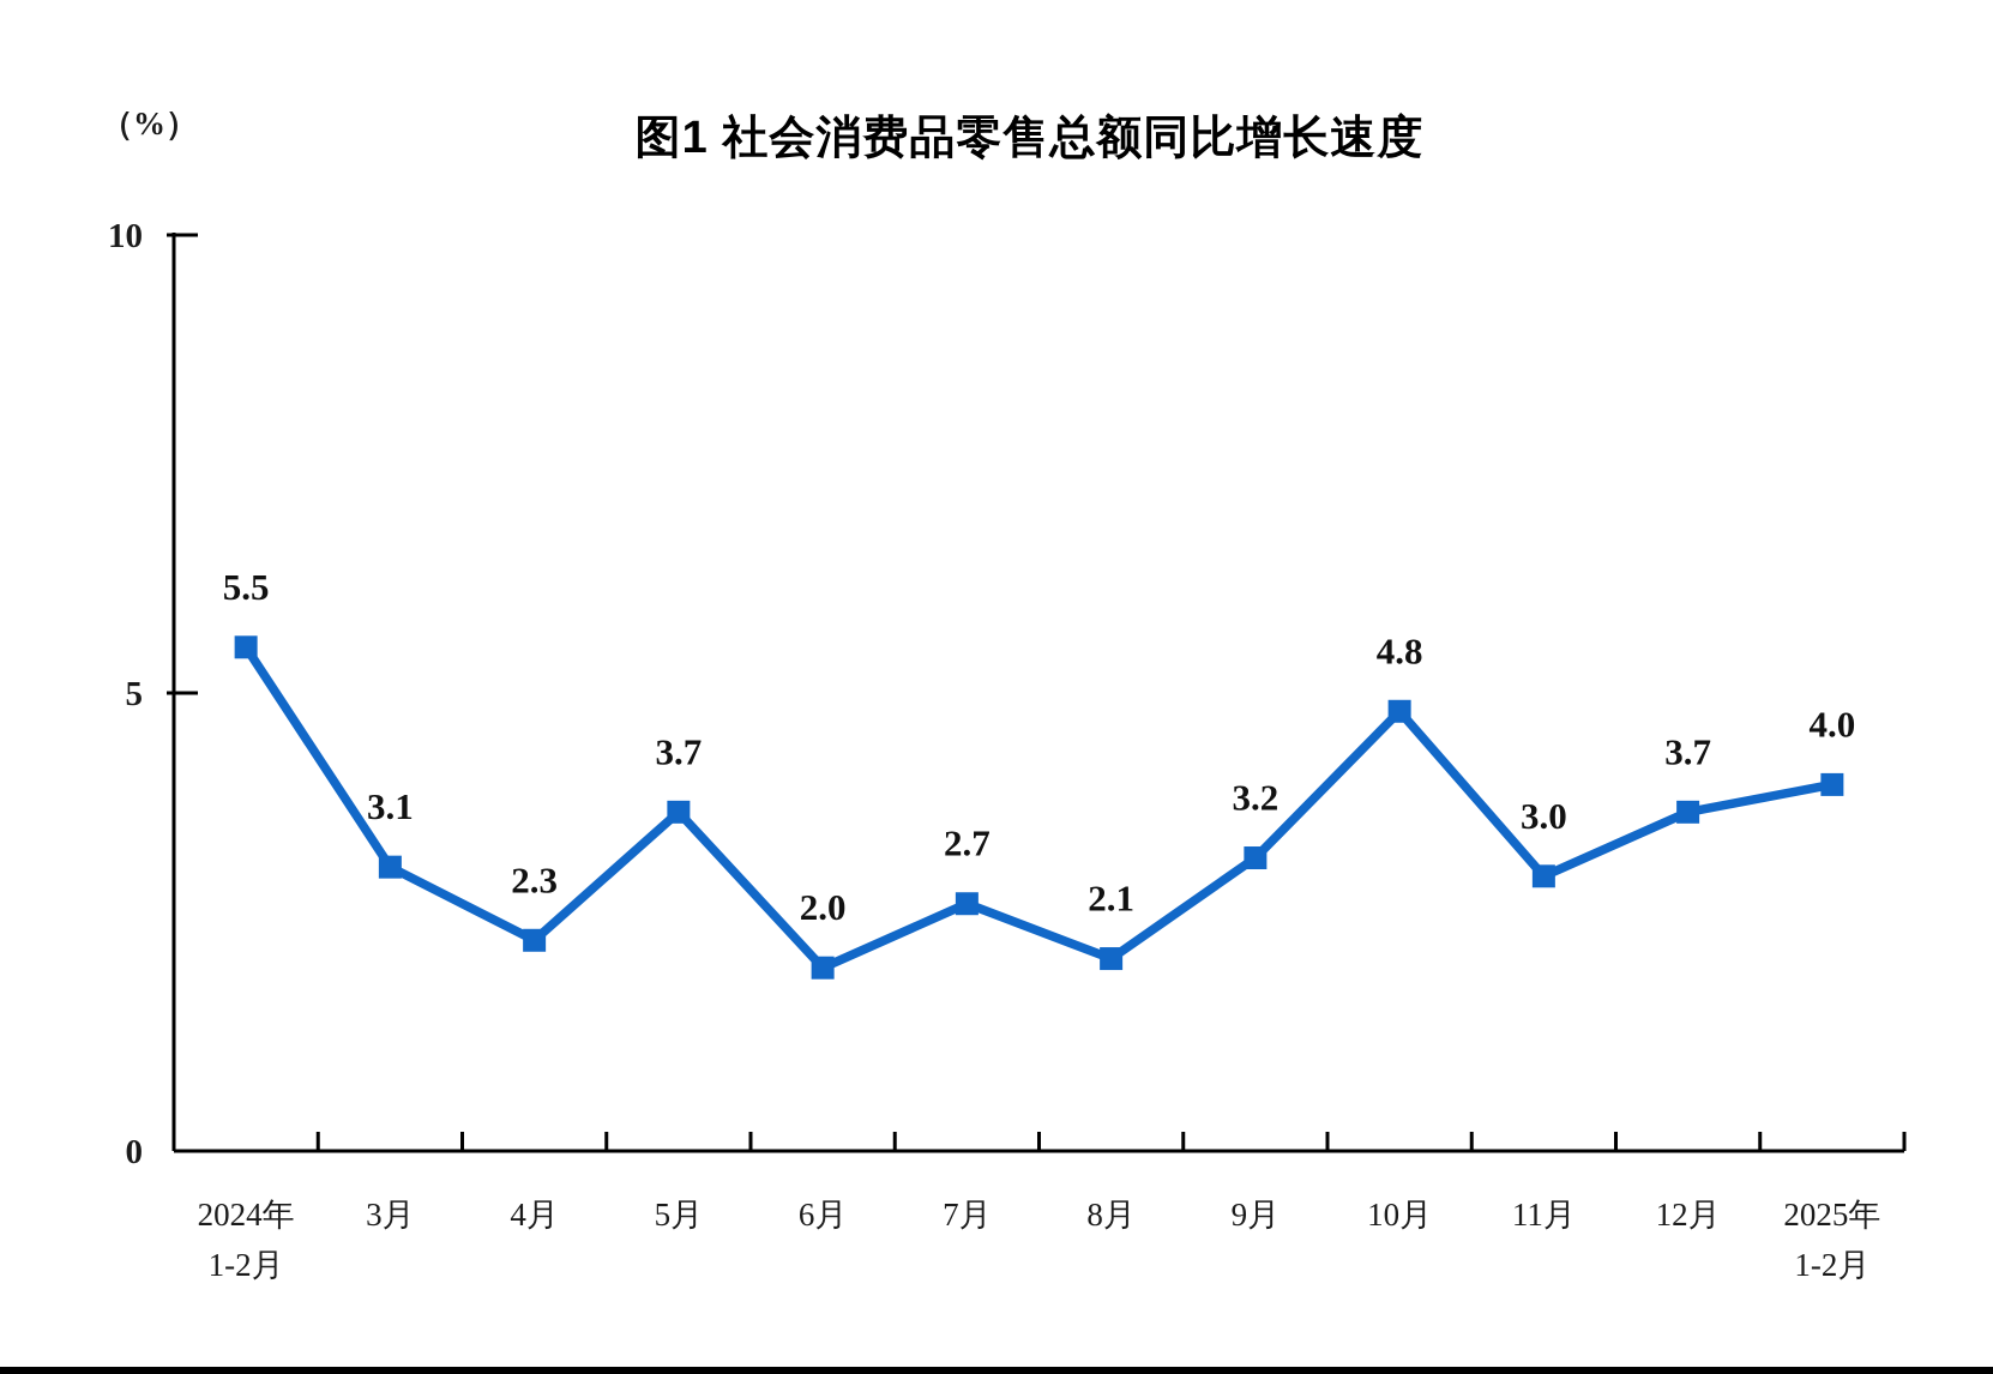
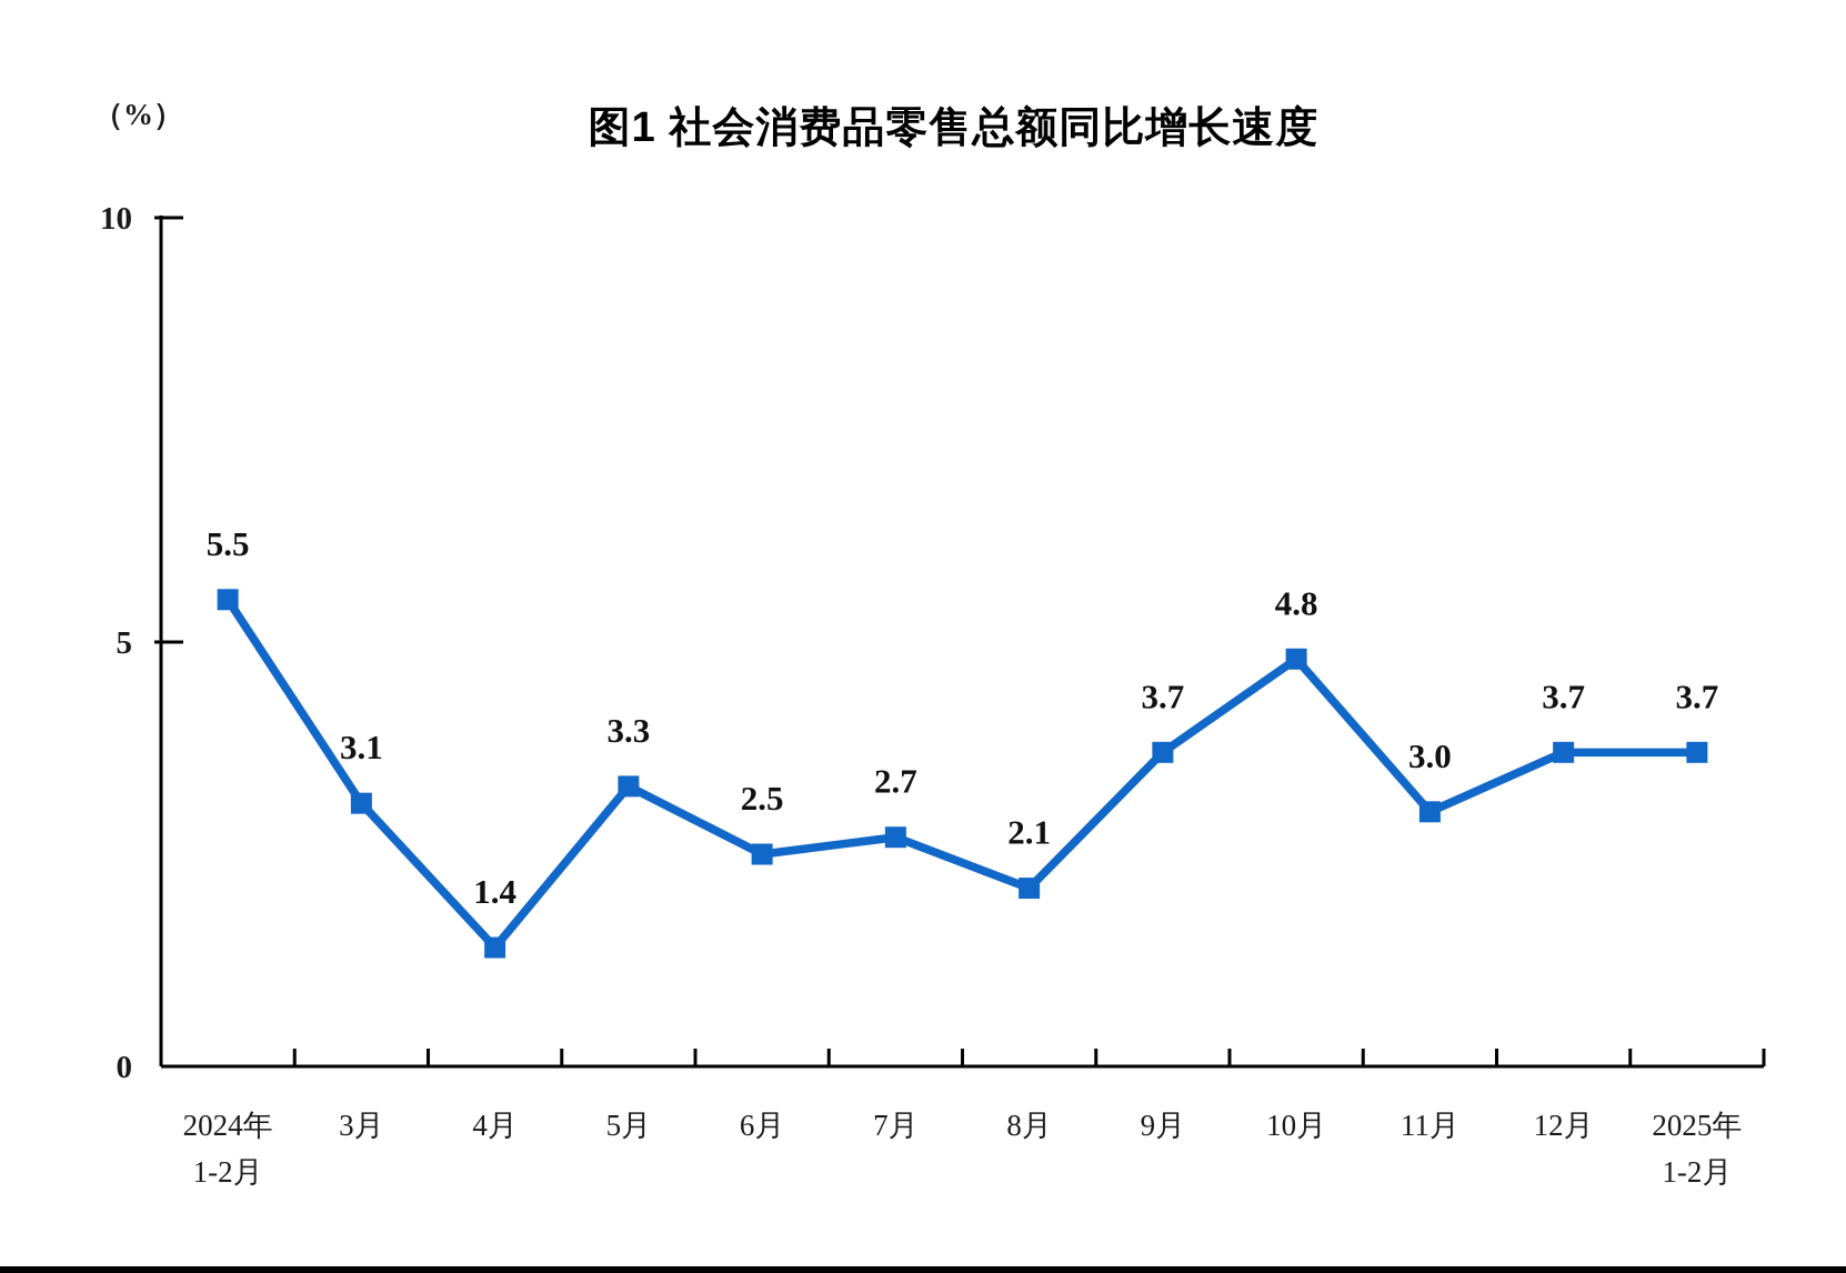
4月: 2.3 -> 1.4
5月: 3.7 -> 3.3
6月: 2.0 -> 2.5
9月: 3.2 -> 3.7
2025年 1-2月: 4.0 -> 3.7
